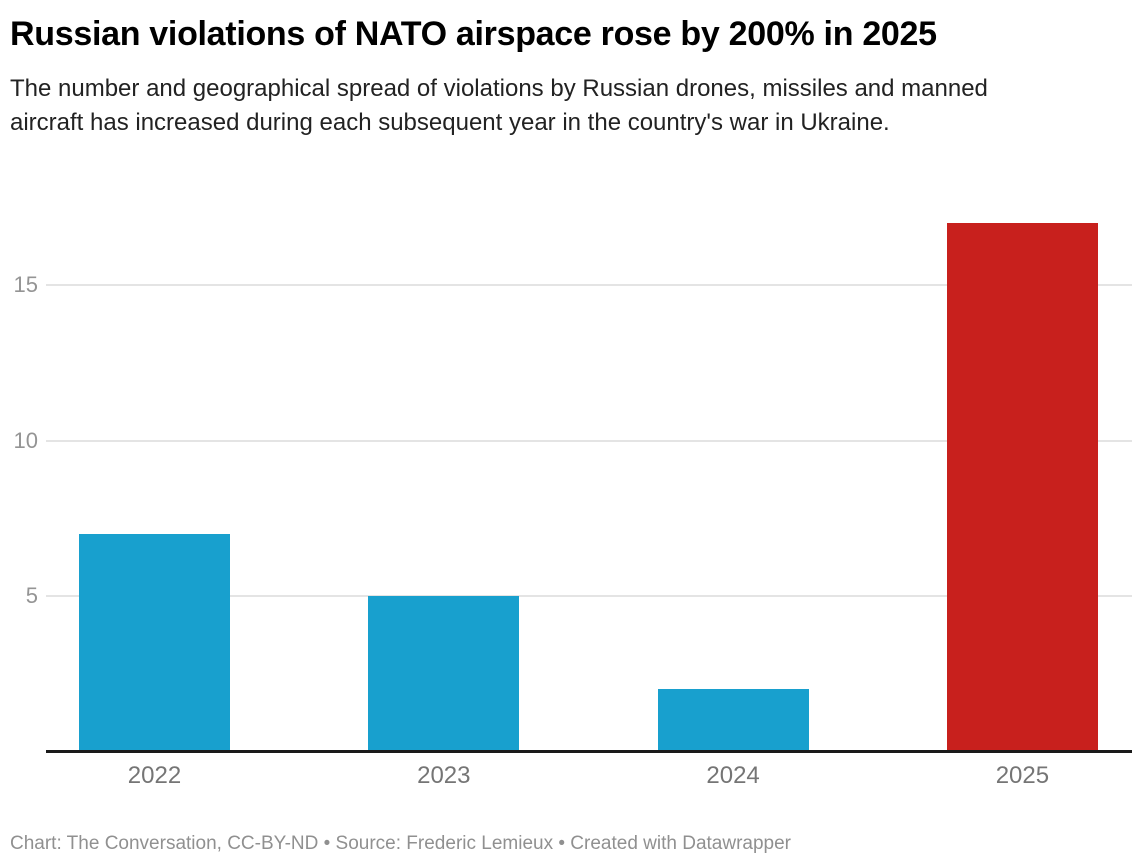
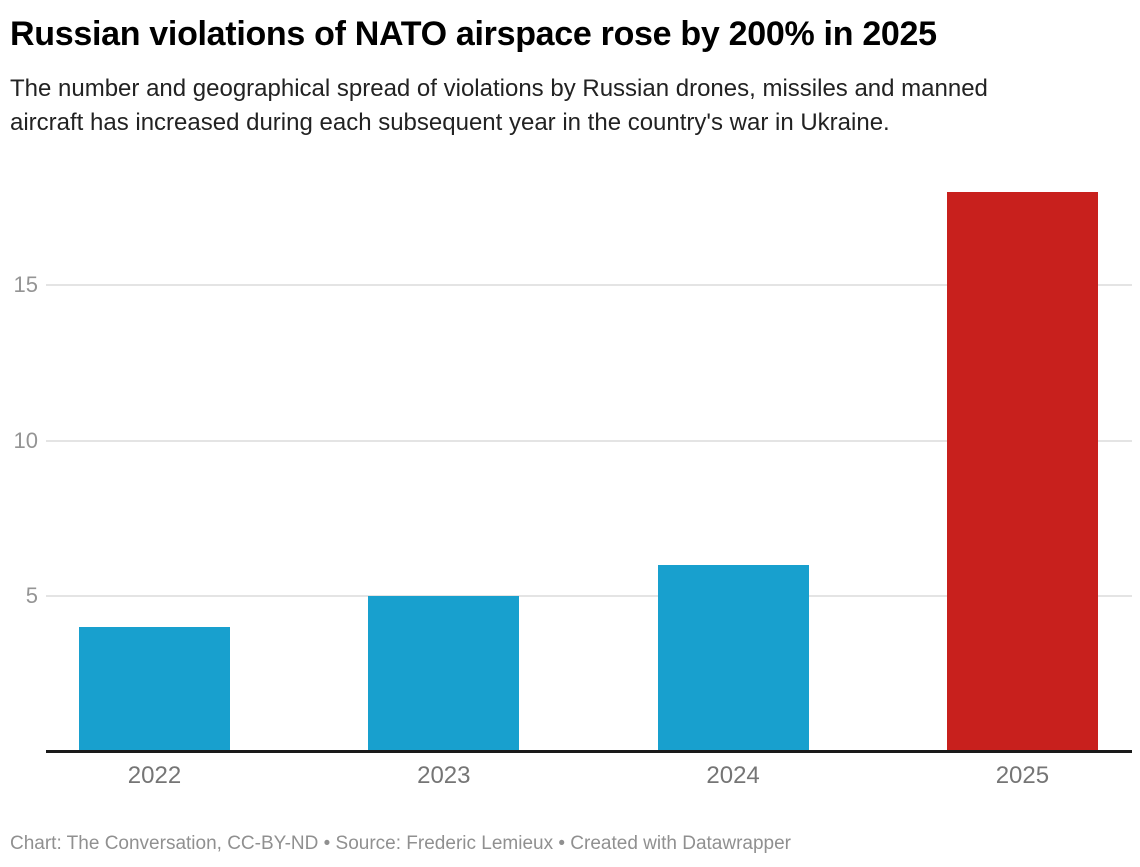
2022: 7 -> 4
2024: 2 -> 6
2025: 17 -> 18
